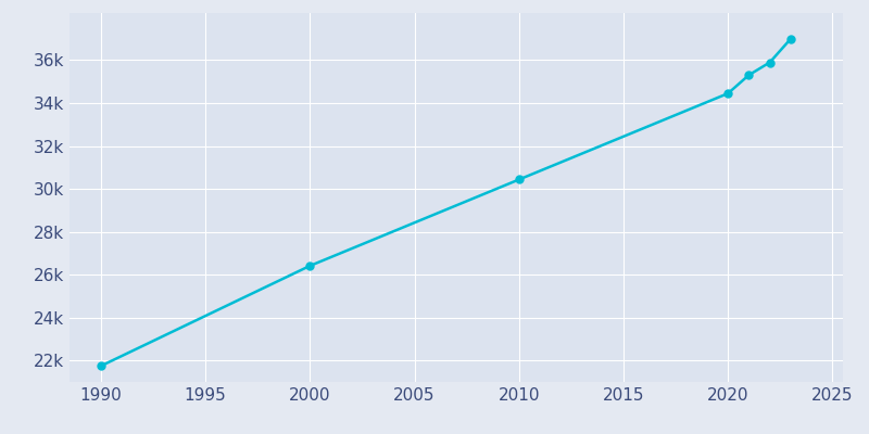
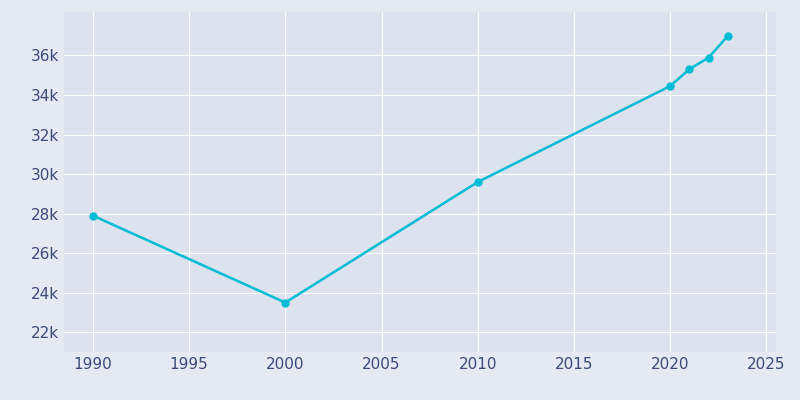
1990: 21.7k -> 27.9k
2000: 26.4k -> 23.5k
2010: 30.4k -> 29.6k
